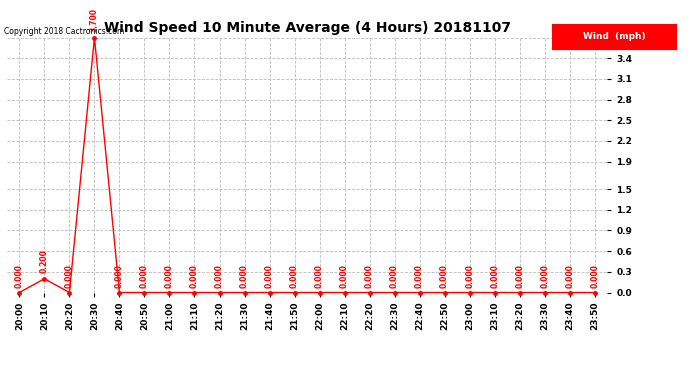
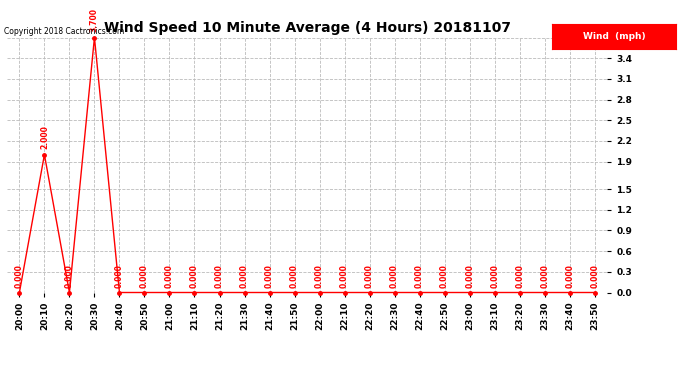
20:10: 0.200 -> 2.000
